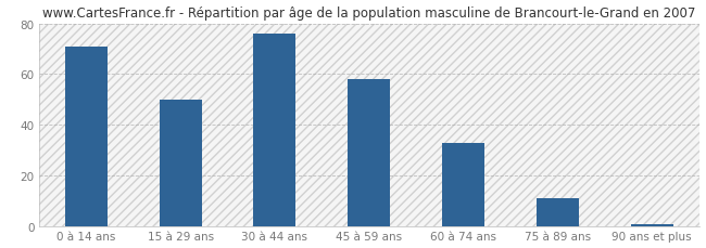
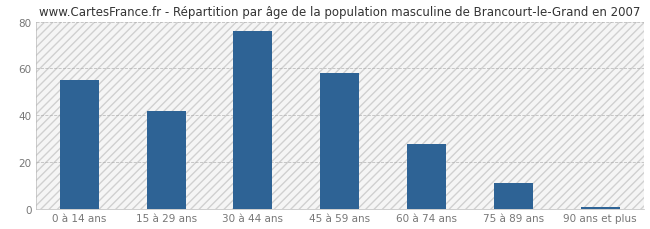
0 à 14 ans: 71 -> 55
15 à 29 ans: 50 -> 42
60 à 74 ans: 33 -> 28
